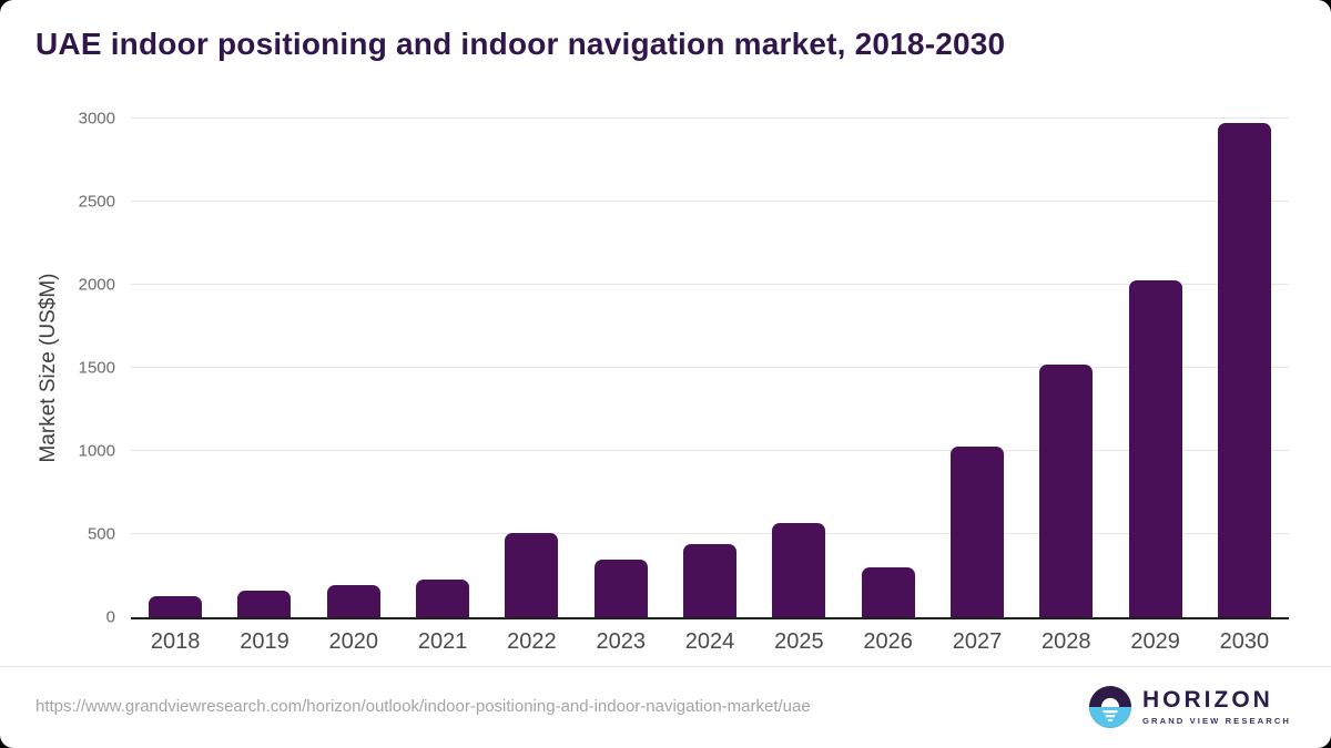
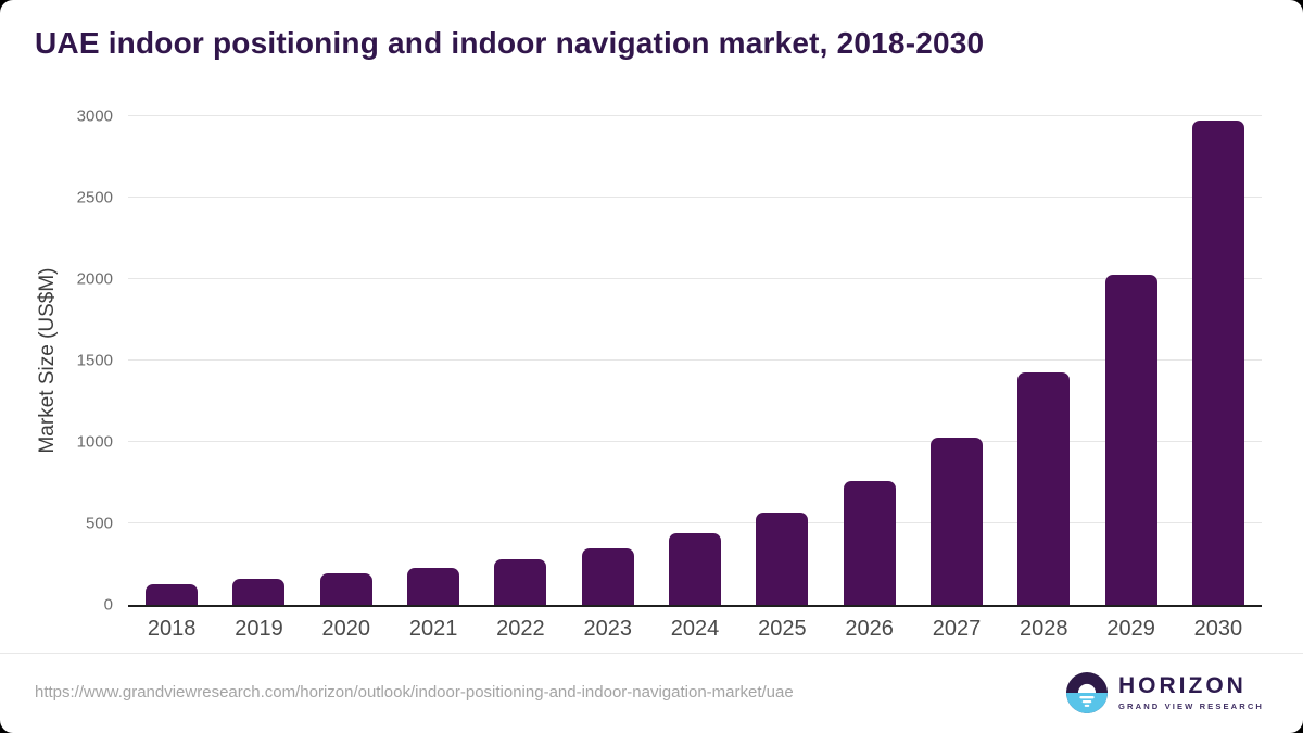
2022: 510 -> 280
2026: 300 -> 760
2028: 1520 -> 1420
